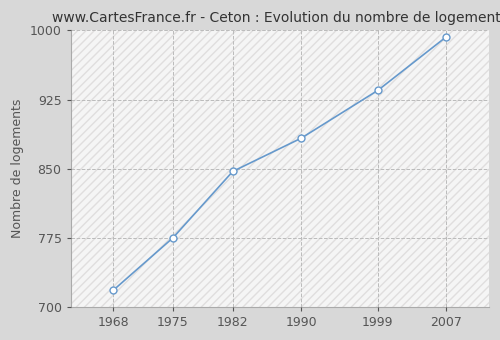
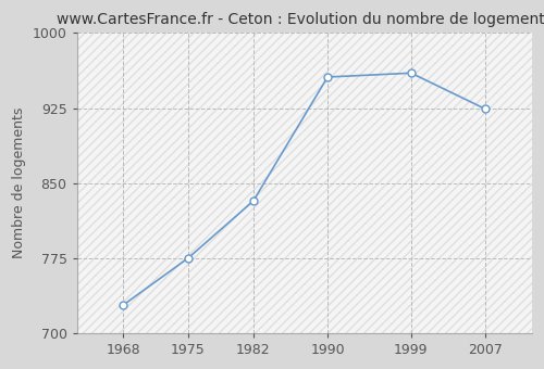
1968: 718 -> 728
1982: 847 -> 832
1990: 883 -> 956
1999: 935 -> 960
2007: 993 -> 924
